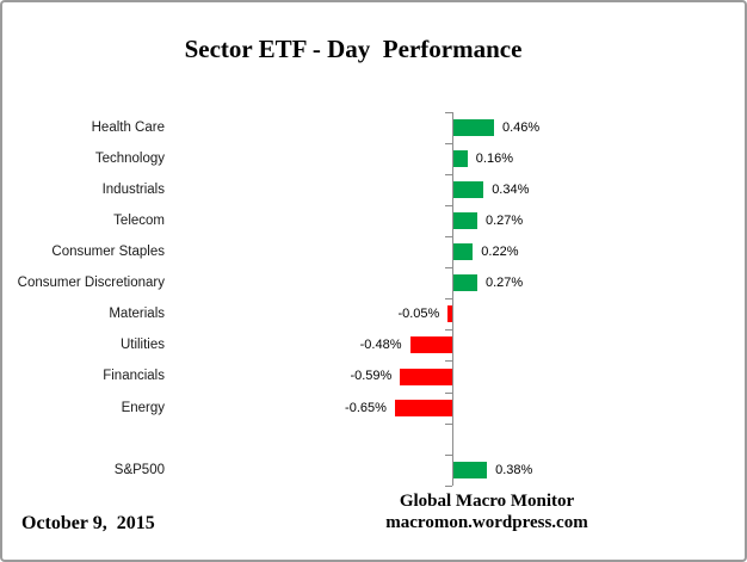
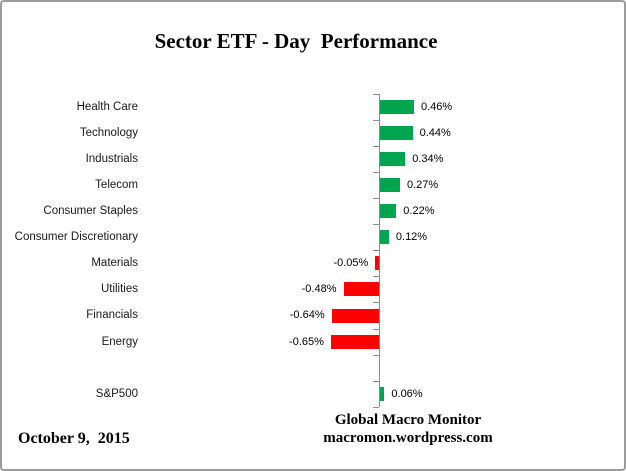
Technology: 0.16% -> 0.44%
Consumer Discretionary: 0.27% -> 0.12%
Financials: -0.59% -> -0.64%
S&P500: 0.38% -> 0.06%
